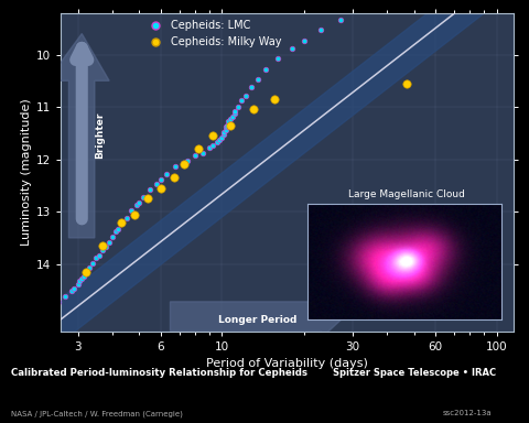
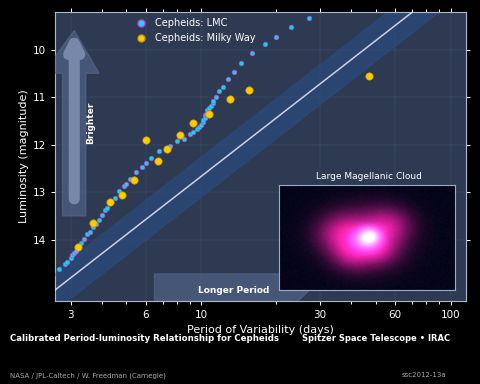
Cepheids: Milky Way/6: 12.55 -> 11.90
